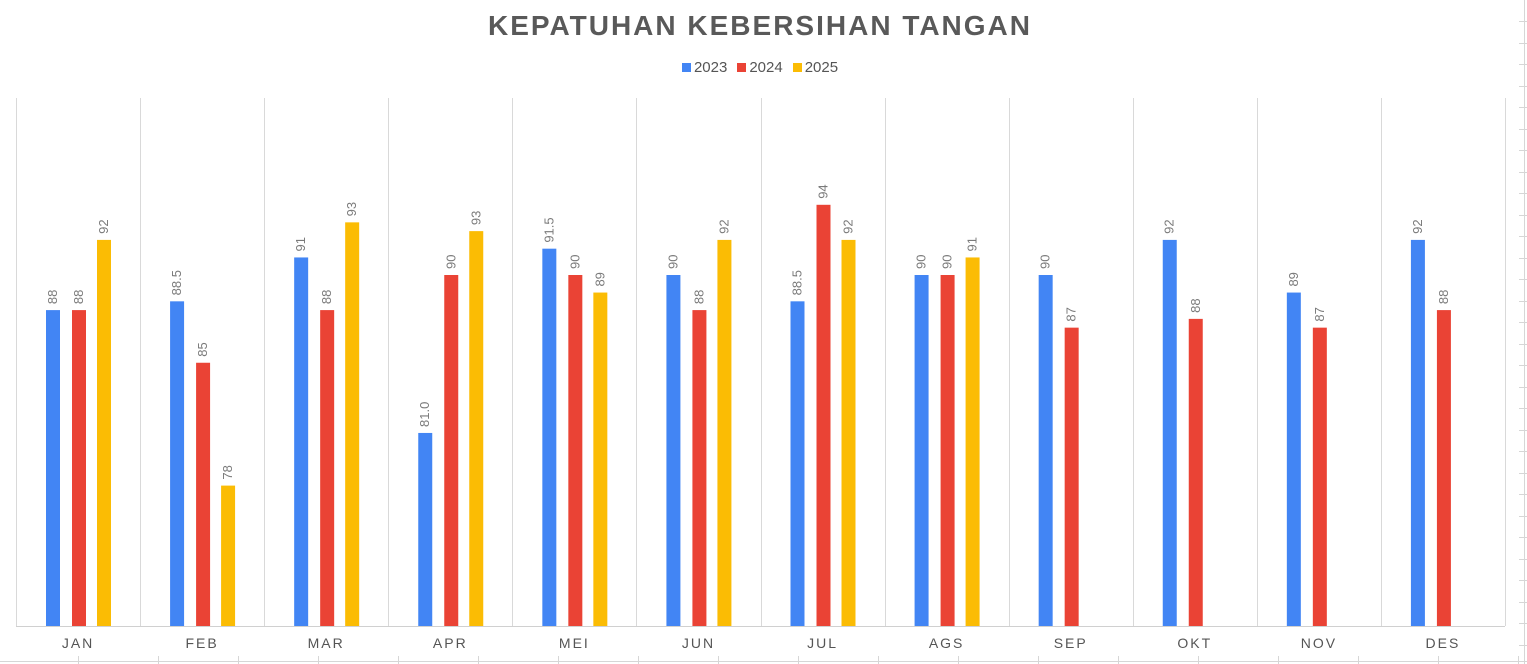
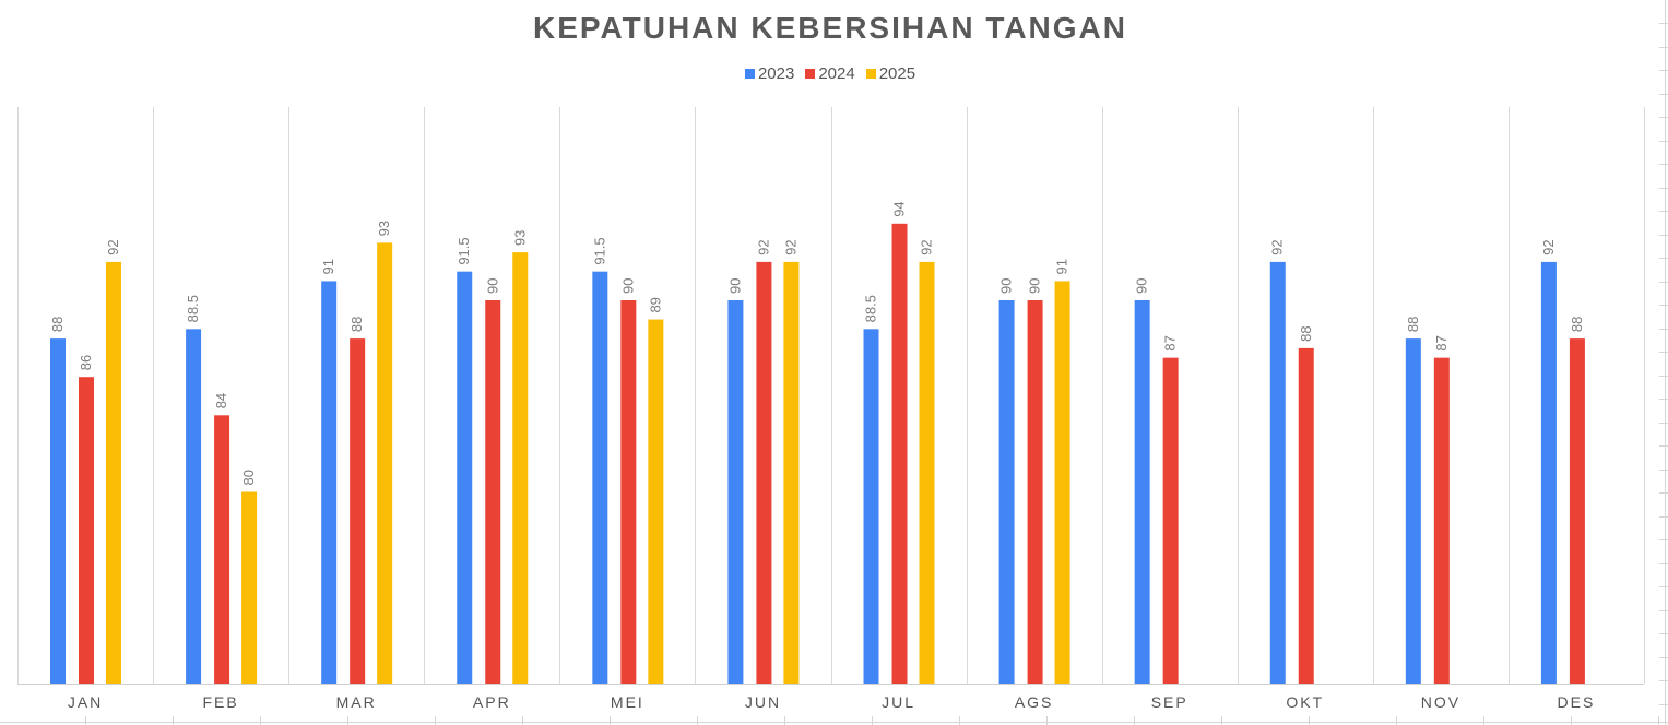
2024/JAN: 88 -> 86
2024/FEB: 85 -> 84
2025/FEB: 78 -> 80
2023/APR: 81.0 -> 91.5
2024/JUN: 88 -> 92
2023/NOV: 89 -> 88
